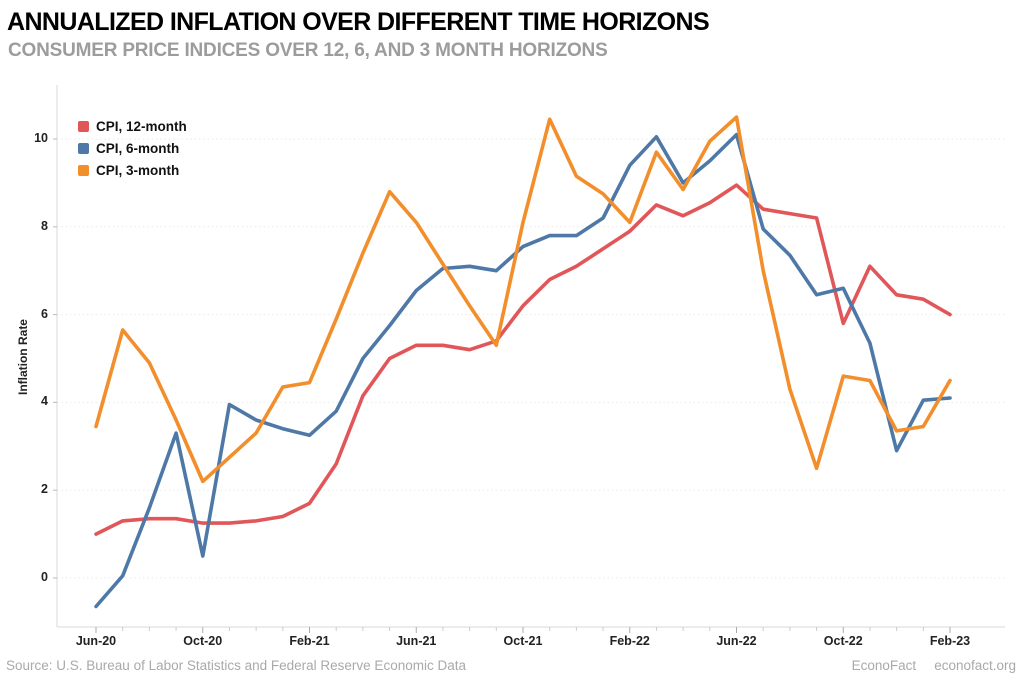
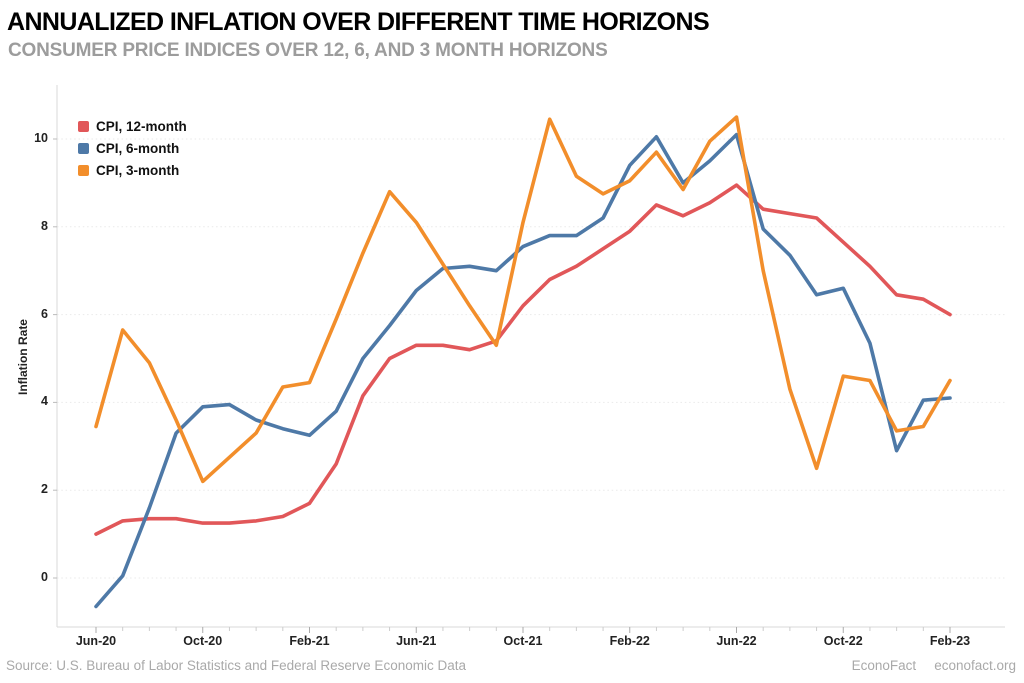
CPI, 6-month/Oct-20: 0.5 -> 3.9
CPI, 3-month/Feb-22: 8.1 -> 9.1
CPI, 12-month/Oct-22: 5.8 -> 7.7
